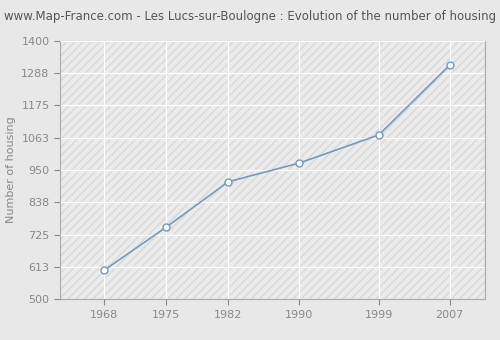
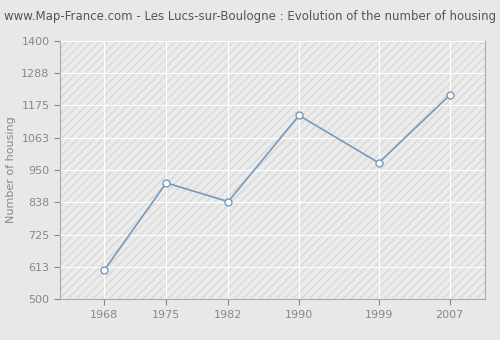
1975: 751 -> 905
1982: 909 -> 840
1990: 974 -> 1140
1999: 1072 -> 975
2007: 1315 -> 1210
